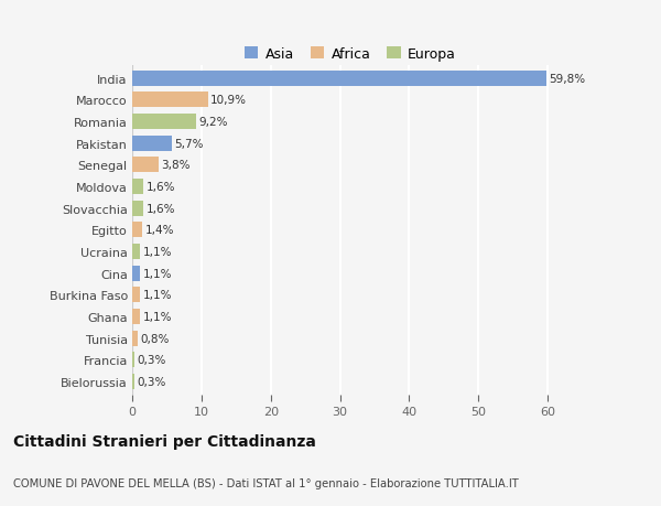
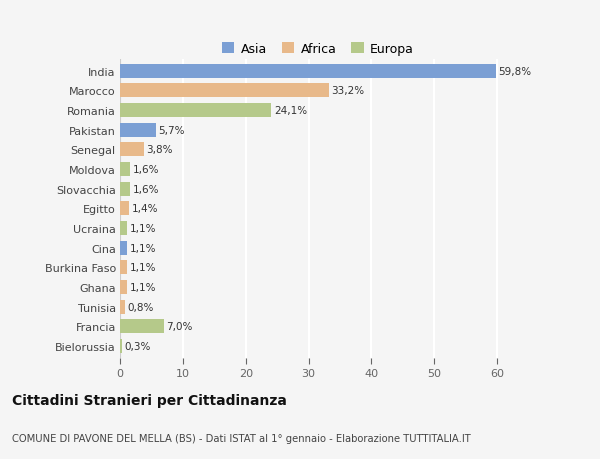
Marocco: 10,9% -> 33,2%
Romania: 9,2% -> 24,1%
Francia: 0,3% -> 7,0%
